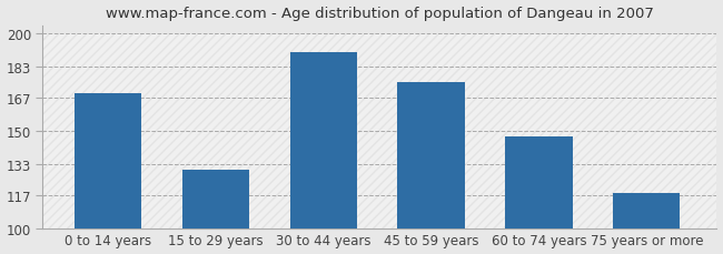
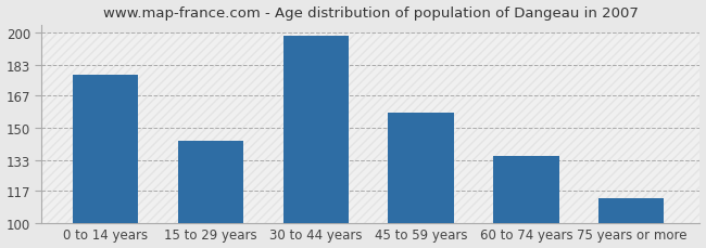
0 to 14 years: 169 -> 178
15 to 29 years: 130 -> 143
30 to 44 years: 190 -> 198
45 to 59 years: 175 -> 158
60 to 74 years: 147 -> 135
75 years or more: 118 -> 113
